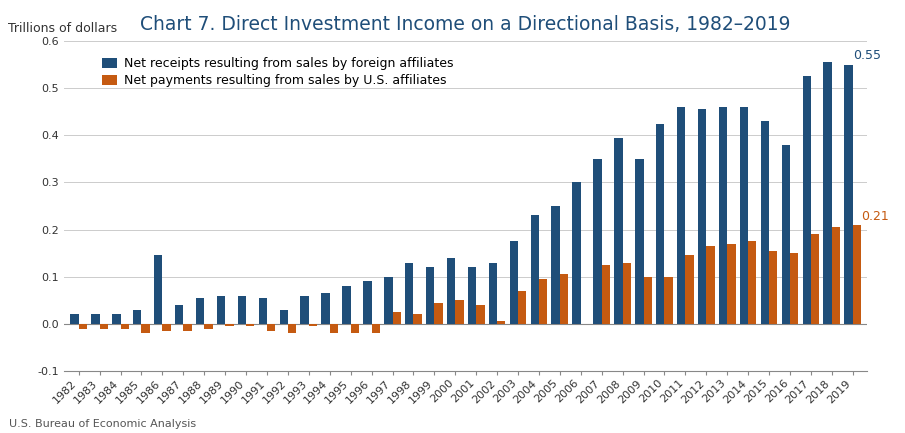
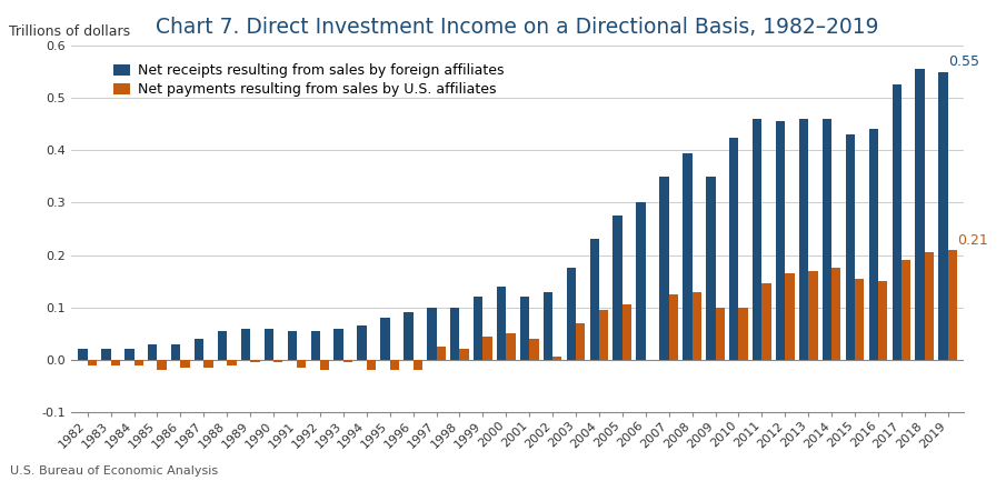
Net receipts resulting from sales by foreign affiliates/1986: 0.145 -> 0.030
Net receipts resulting from sales by foreign affiliates/1992: 0.030 -> 0.055
Net receipts resulting from sales by foreign affiliates/1998: 0.130 -> 0.100
Net receipts resulting from sales by foreign affiliates/2005: 0.250 -> 0.275
Net receipts resulting from sales by foreign affiliates/2016: 0.380 -> 0.440
